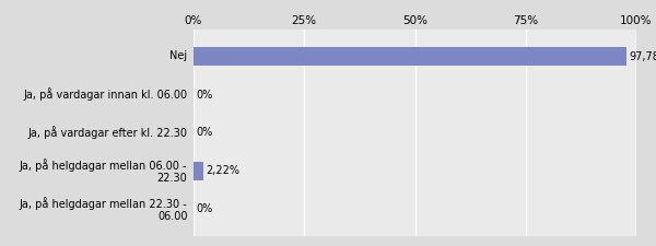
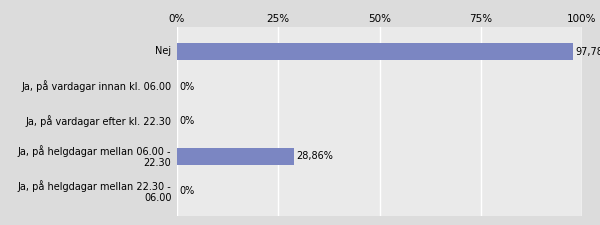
Ja, på helgdagar mellan 06.00 - 22.30: 2,22% -> 28,86%
